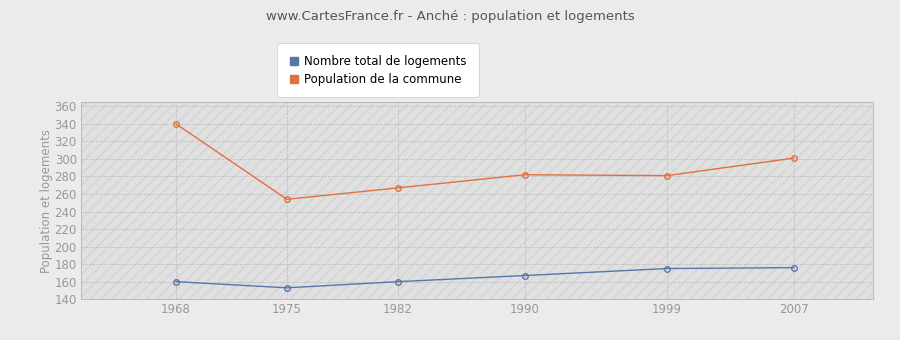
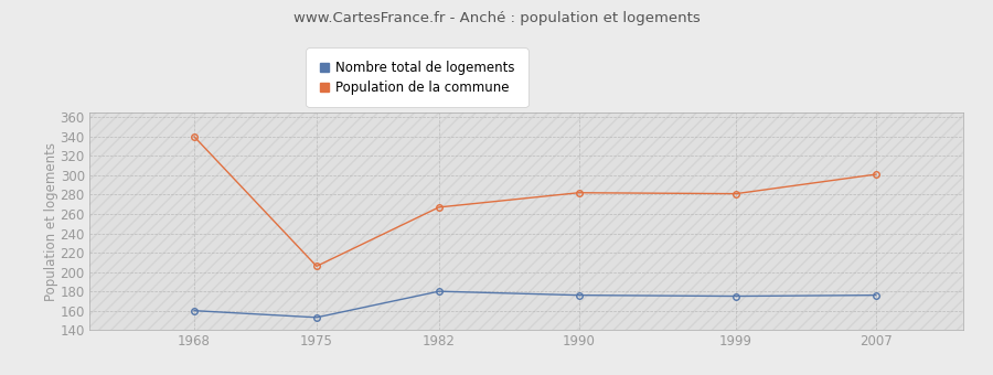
Population de la commune/1975: 254 -> 206
Nombre total de logements/1982: 160 -> 180
Nombre total de logements/1990: 167 -> 176
